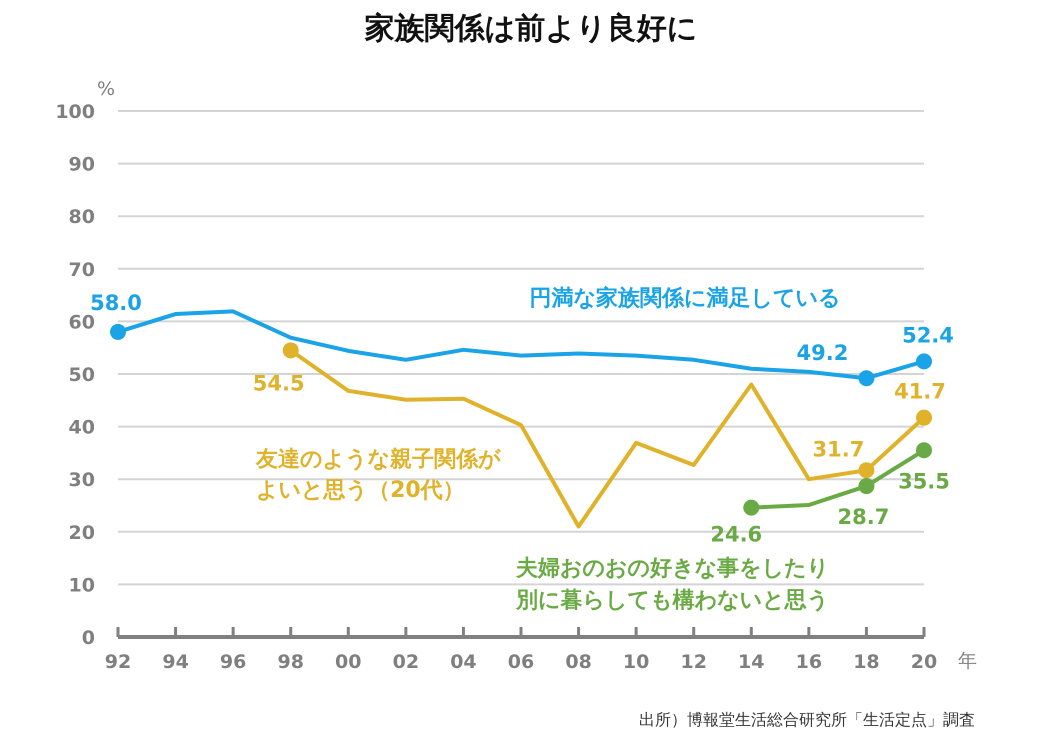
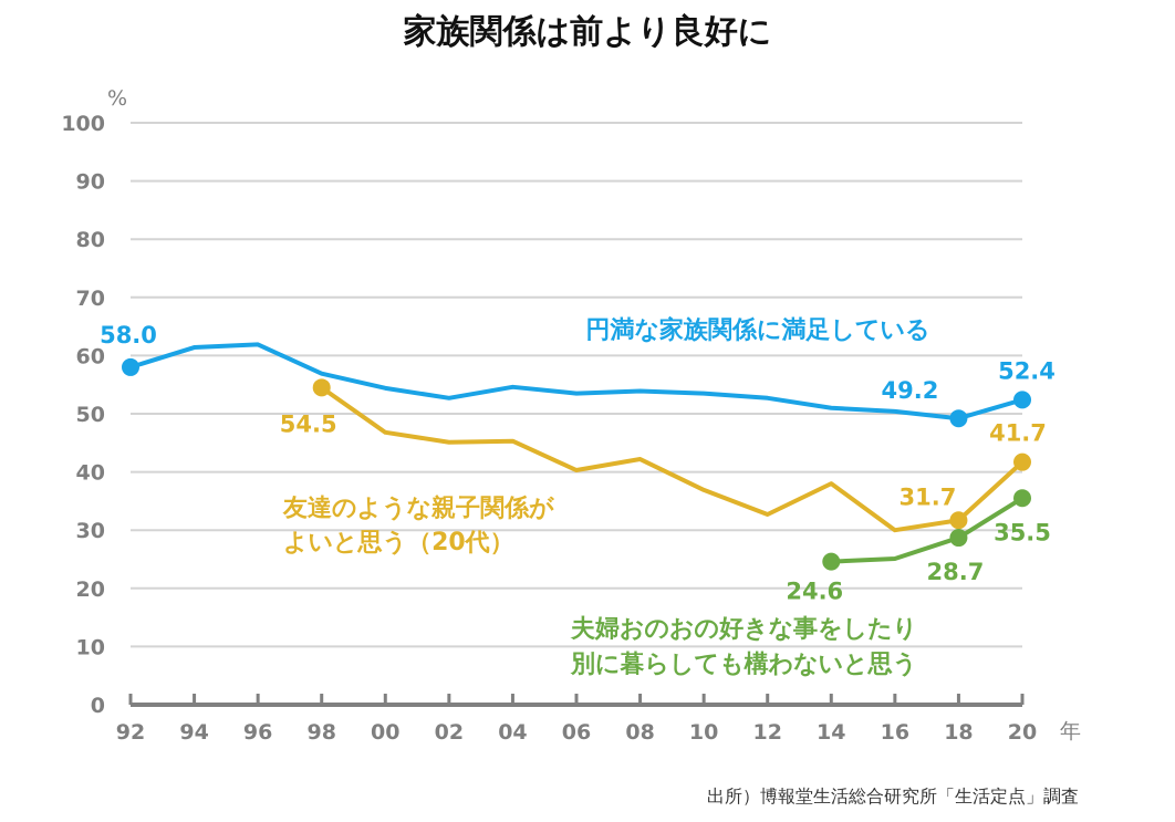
友達のような親子関係がよいと思う（20代）/08: 21 -> 42
友達のような親子関係がよいと思う（20代）/14: 48 -> 38
